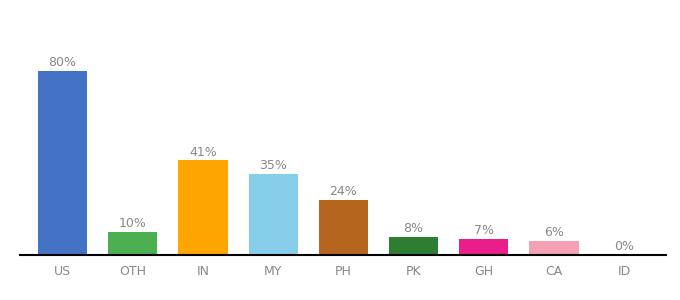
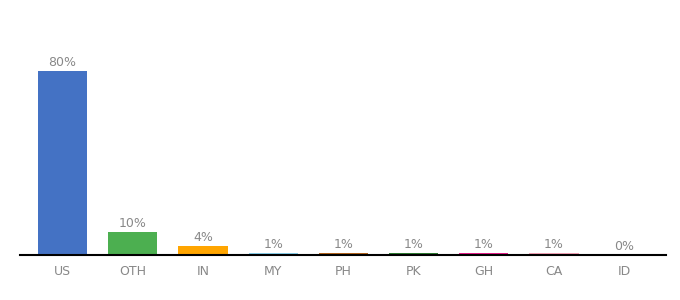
IN: 41% -> 4%
MY: 35% -> 1%
PH: 24% -> 1%
PK: 8% -> 1%
GH: 7% -> 1%
CA: 6% -> 1%
